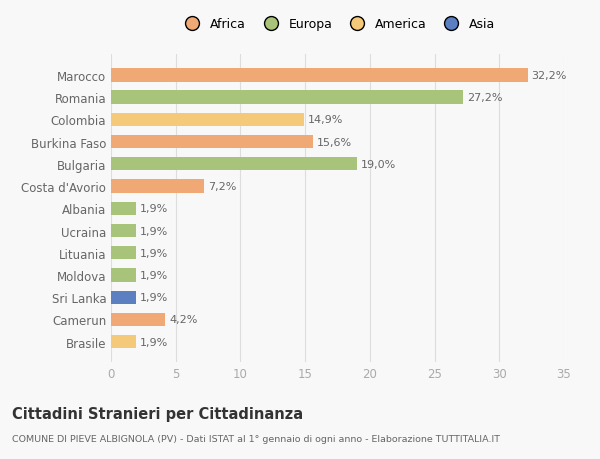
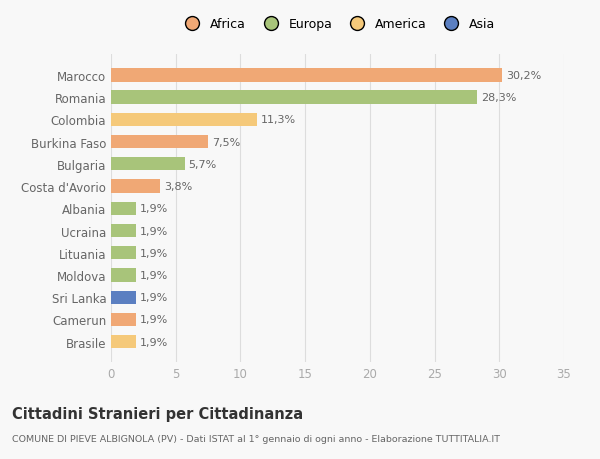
Marocco: 32,2% -> 30,2%
Romania: 27,2% -> 28,3%
Colombia: 14,9% -> 11,3%
Burkina Faso: 15,6% -> 7,5%
Bulgaria: 19,0% -> 5,7%
Costa d'Avorio: 7,2% -> 3,8%
Camerun: 4,2% -> 1,9%
